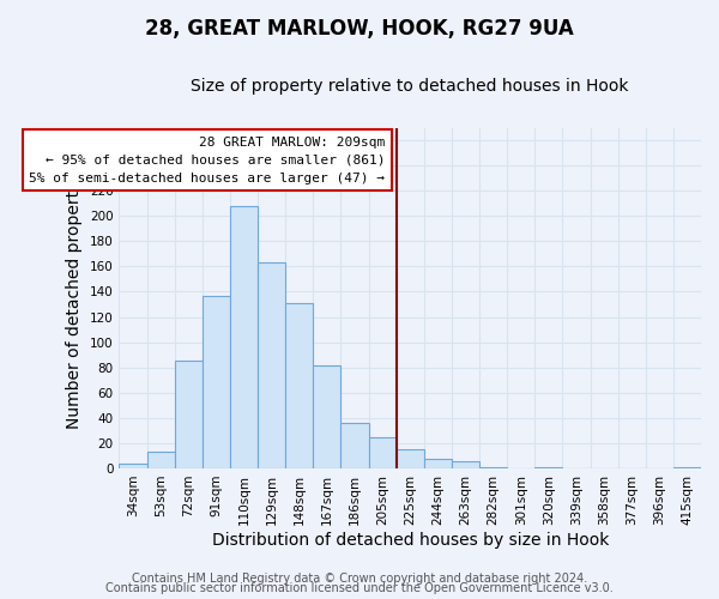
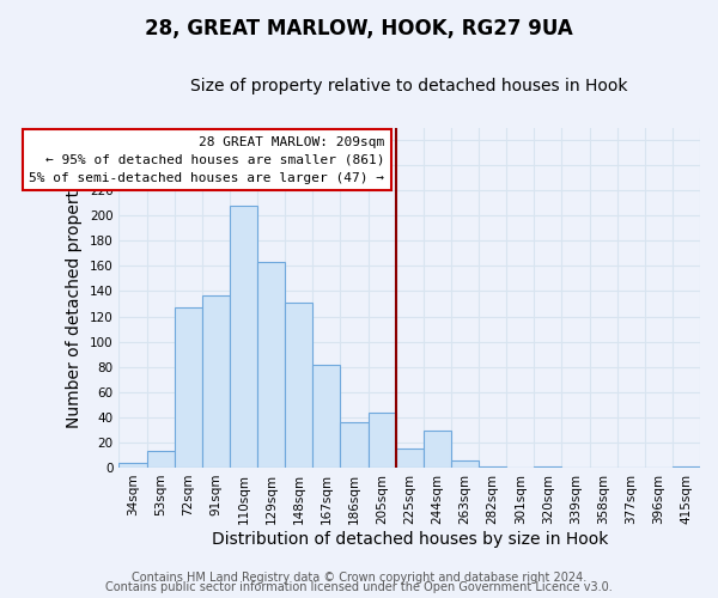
72sqm: 85 -> 127
205sqm: 25 -> 44
244sqm: 8 -> 29
